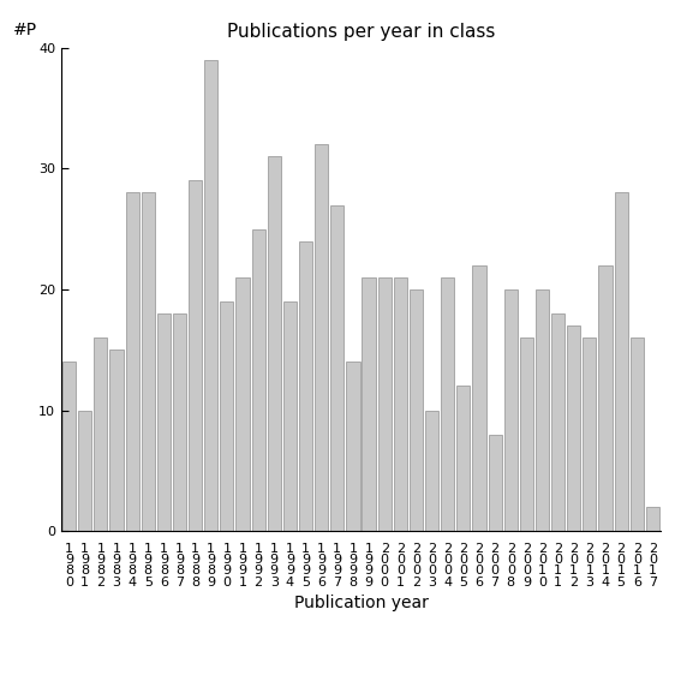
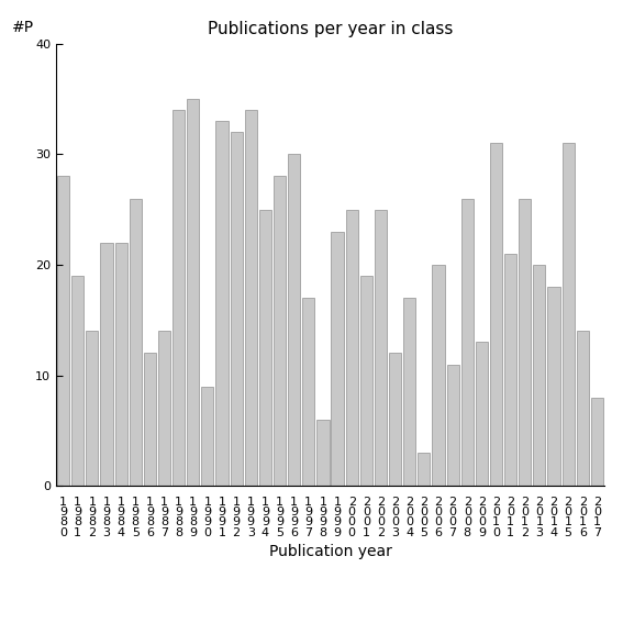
1 9 8 0: 14 -> 28
1 9 8 1: 10 -> 19
1 9 8 2: 16 -> 14
1 9 8 3: 15 -> 22
1 9 8 4: 28 -> 22
1 9 8 5: 28 -> 26
1 9 8 6: 18 -> 12
1 9 8 7: 18 -> 14
1 9 8 8: 29 -> 34
1 9 8 9: 39 -> 35
1 9 9 0: 19 -> 9
1 9 9 1: 21 -> 33
1 9 9 2: 25 -> 32
1 9 9 3: 31 -> 34
1 9 9 4: 19 -> 25
1 9 9 5: 24 -> 28
1 9 9 6: 32 -> 30
1 9 9 7: 27 -> 17
1 9 9 8: 14 -> 6
1 9 9 9: 21 -> 23
2 0 0 0: 21 -> 25
2 0 0 1: 21 -> 19
2 0 0 2: 20 -> 25
2 0 0 3: 10 -> 12
2 0 0 4: 21 -> 17
2 0 0 5: 12 -> 3
2 0 0 6: 22 -> 20
2 0 0 7: 8 -> 11
2 0 0 8: 20 -> 26
2 0 0 9: 16 -> 13
2 0 1 0: 20 -> 31
2 0 1 1: 18 -> 21
2 0 1 2: 17 -> 26
2 0 1 3: 16 -> 20
2 0 1 4: 22 -> 18
2 0 1 5: 28 -> 31
2 0 1 6: 16 -> 14
2 0 1 7: 2 -> 8
